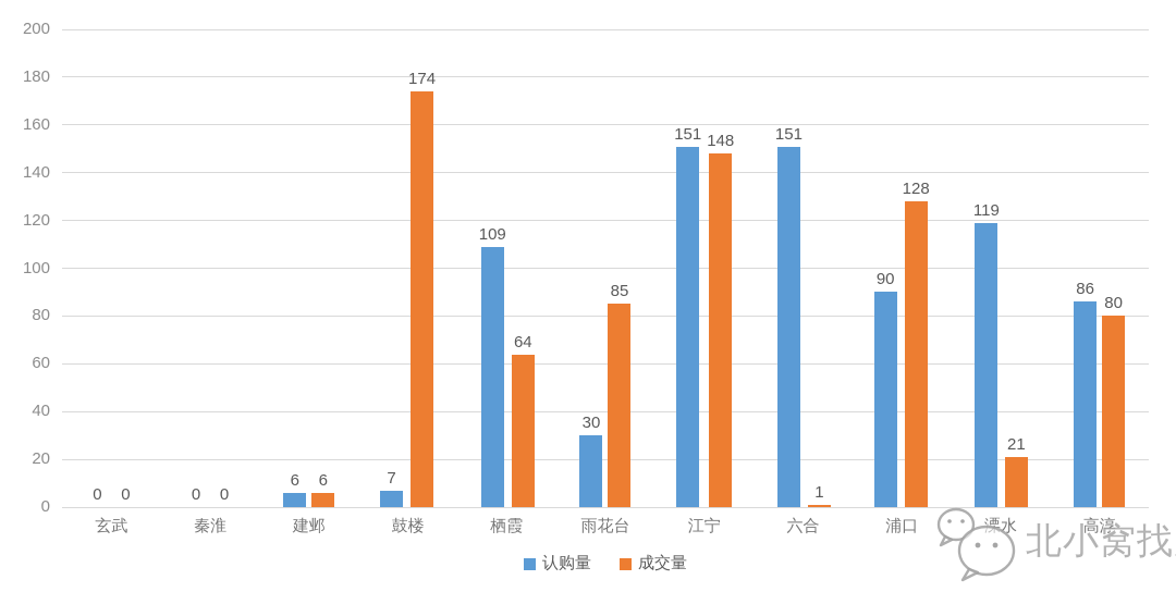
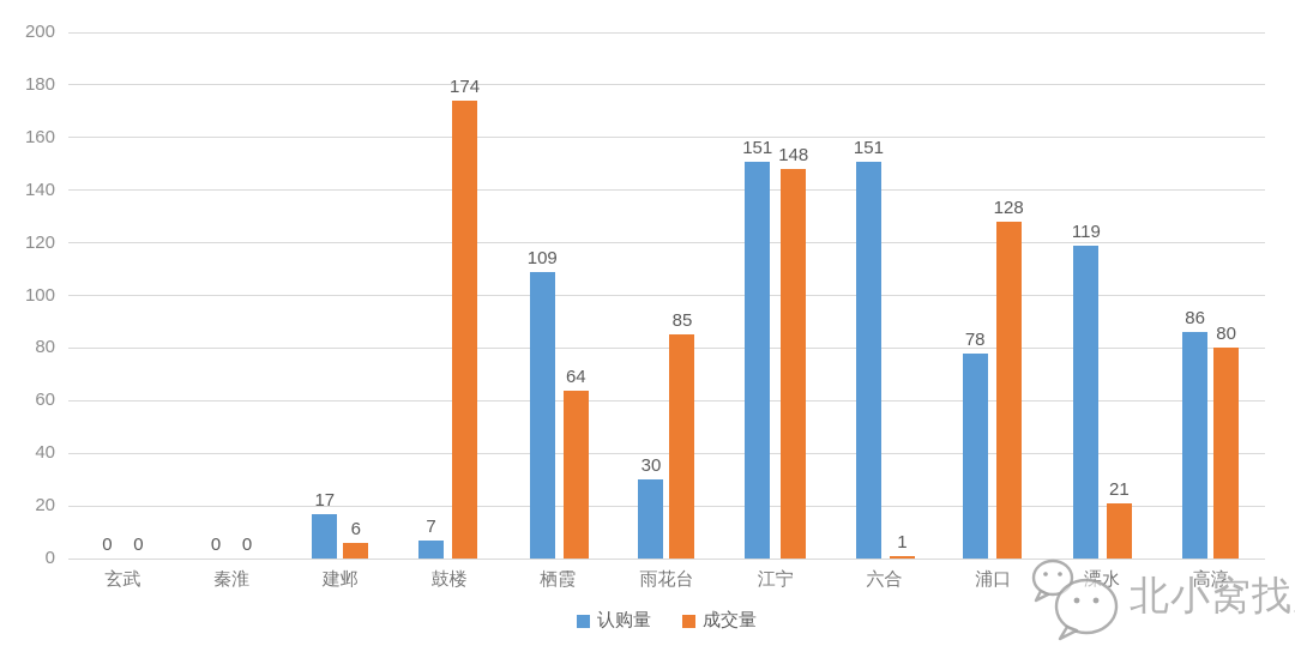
认购量/建邺: 6 -> 17
认购量/浦口: 90 -> 78
